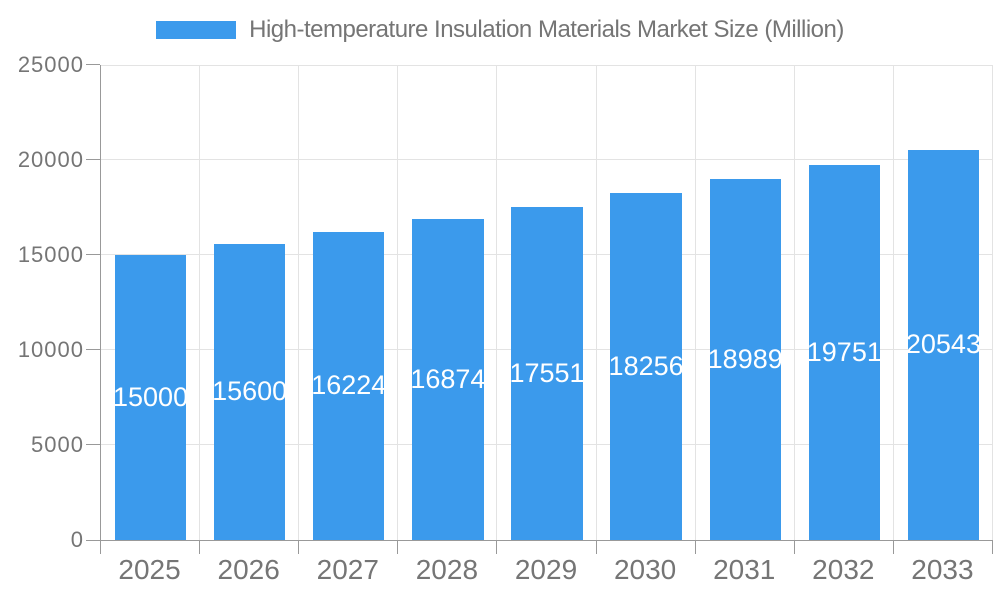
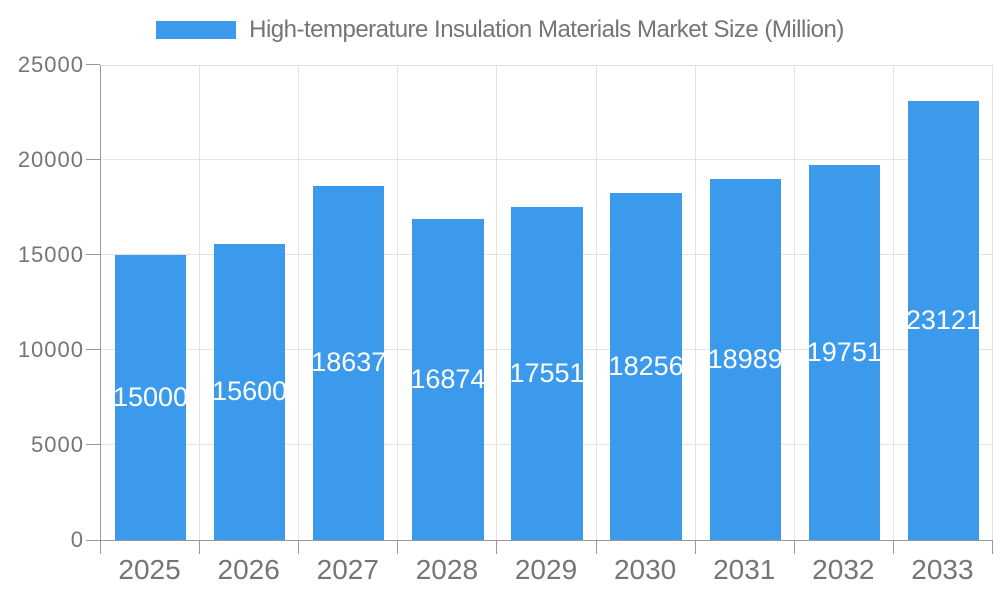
2027: 16224 -> 18637
2033: 20543 -> 23121
